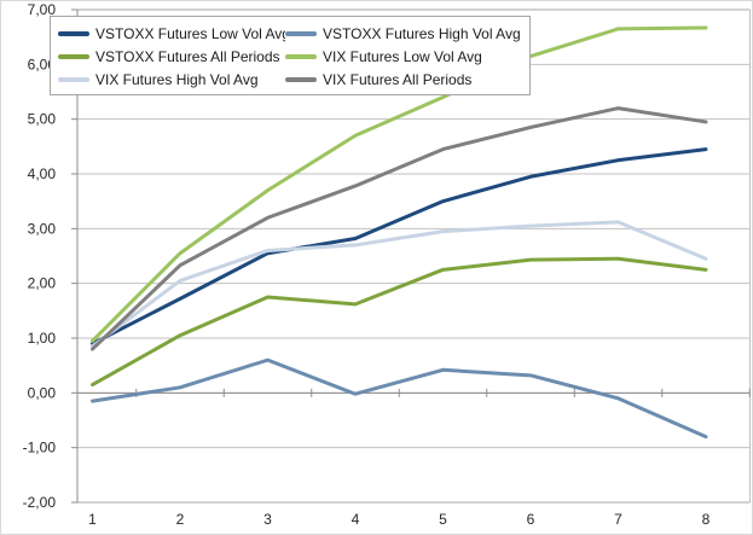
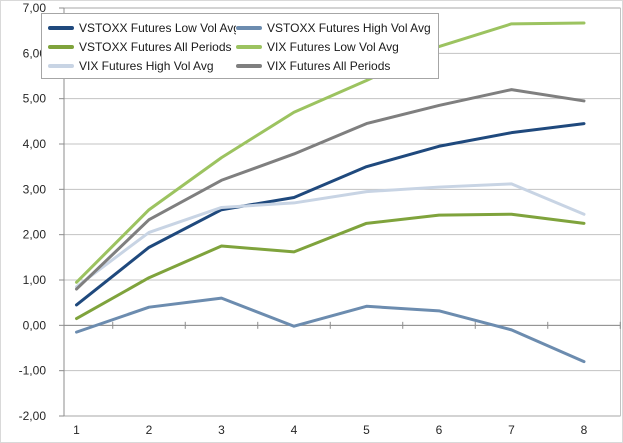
VSTOXX Futures Low Vol Avg/1: 0,9 -> 0,5
VSTOXX Futures High Vol Avg/2: 0,1 -> 0,4
